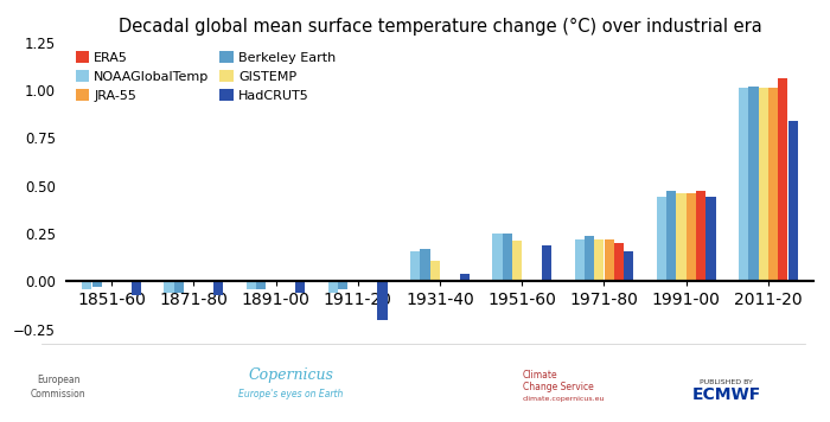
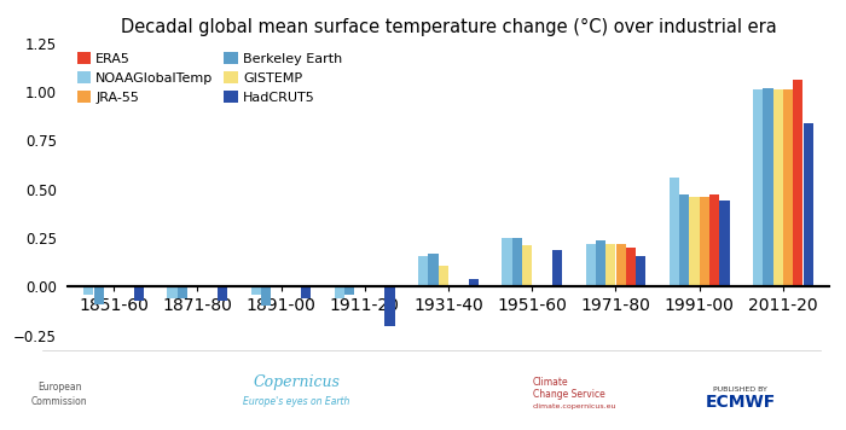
Berkeley Earth/1851-60: -0.03 -> -0.09
Berkeley Earth/1891-00: -0.04 -> -0.10
NOAAGlobalTemp/1991-00: 0.44 -> 0.56
